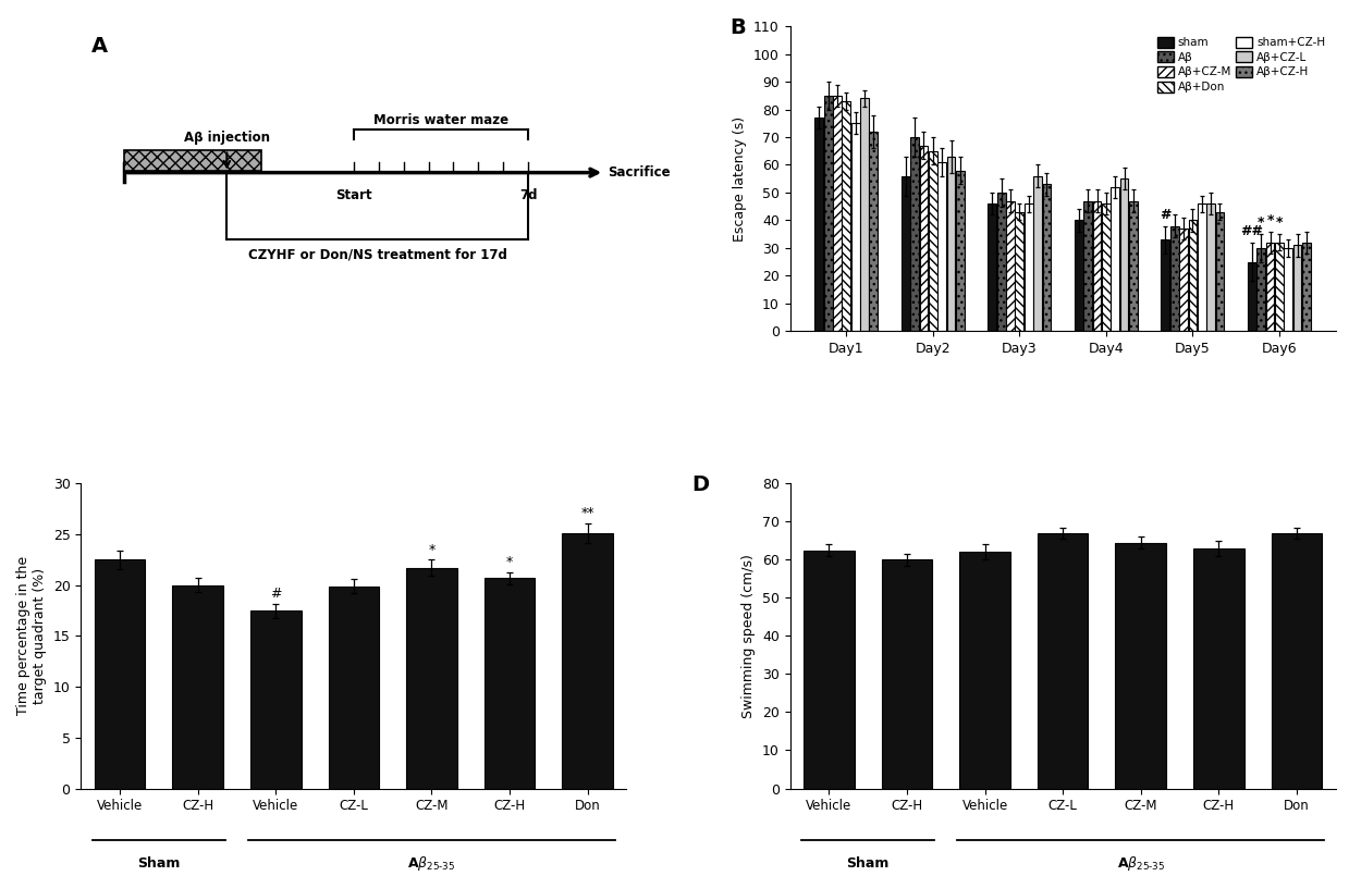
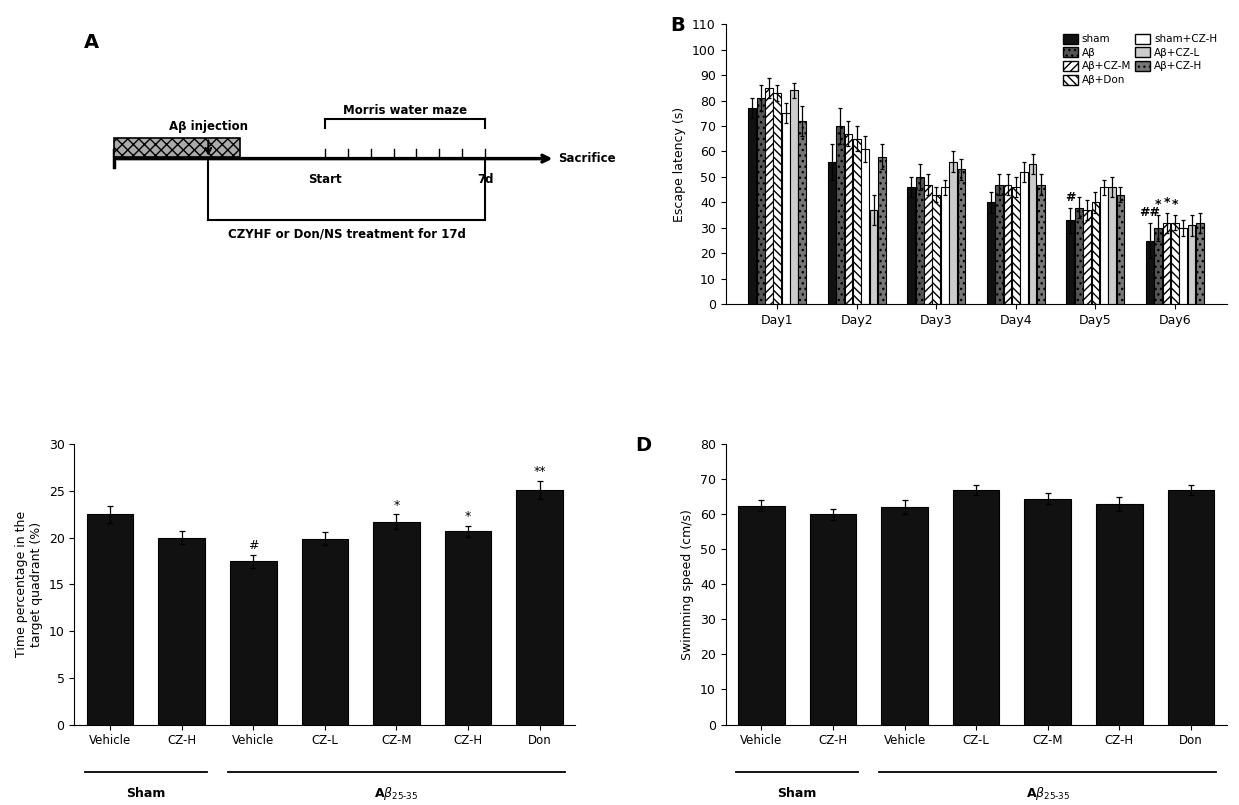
Aβ/Day1: 85 -> 81
Aβ+CZ-L/Day2: 63 -> 37
